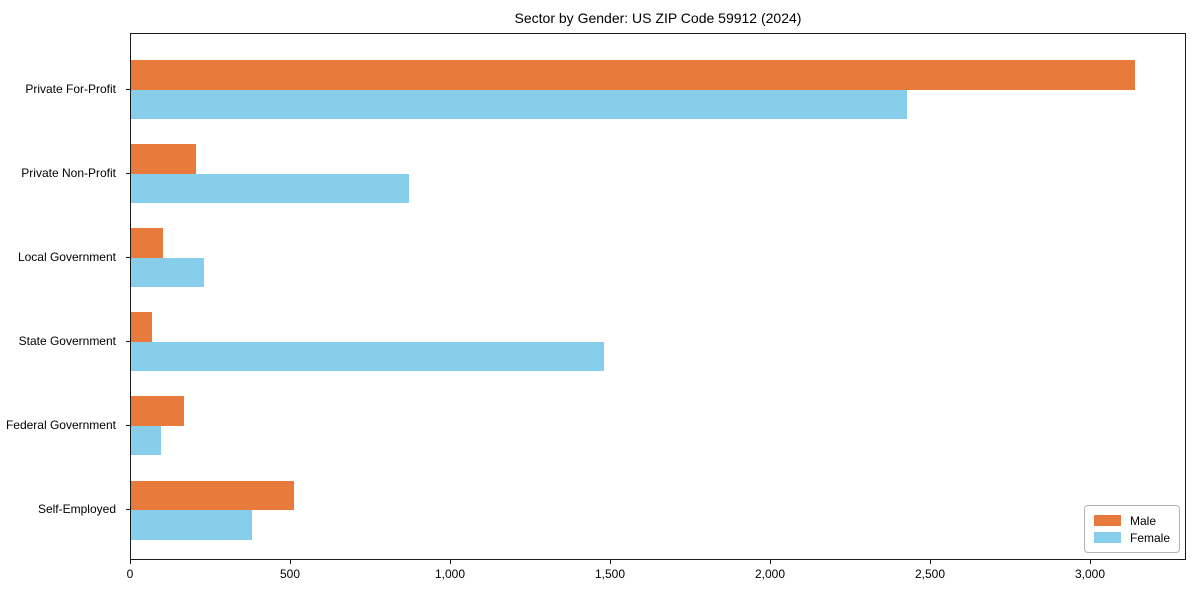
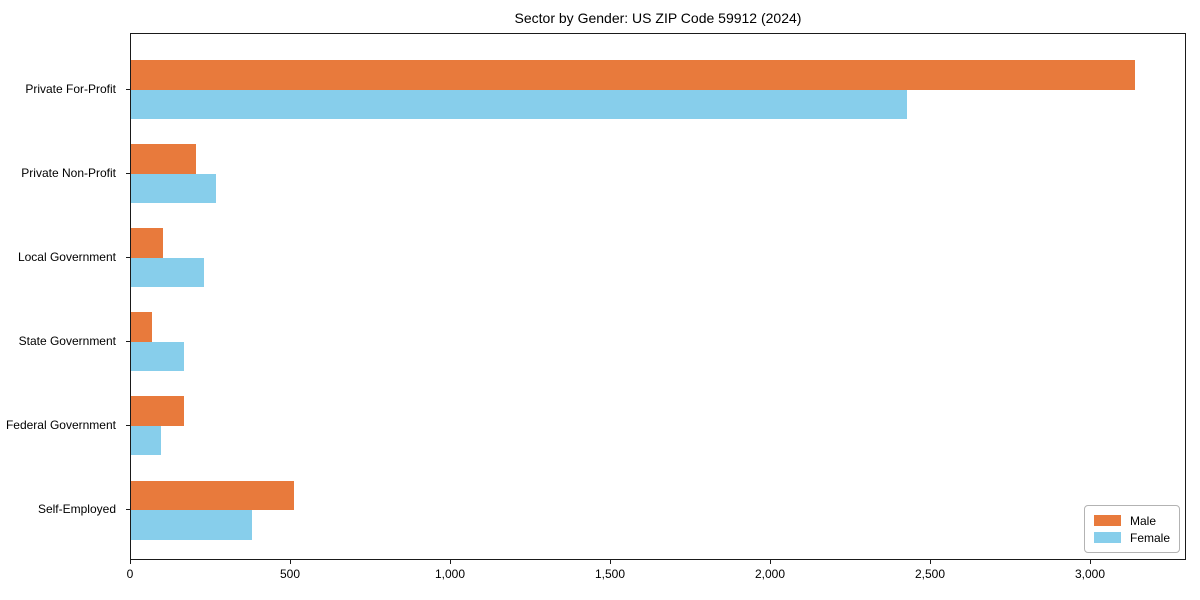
Female/Private Non-Profit: 870 -> 260
Female/State Government: 1480 -> 160
